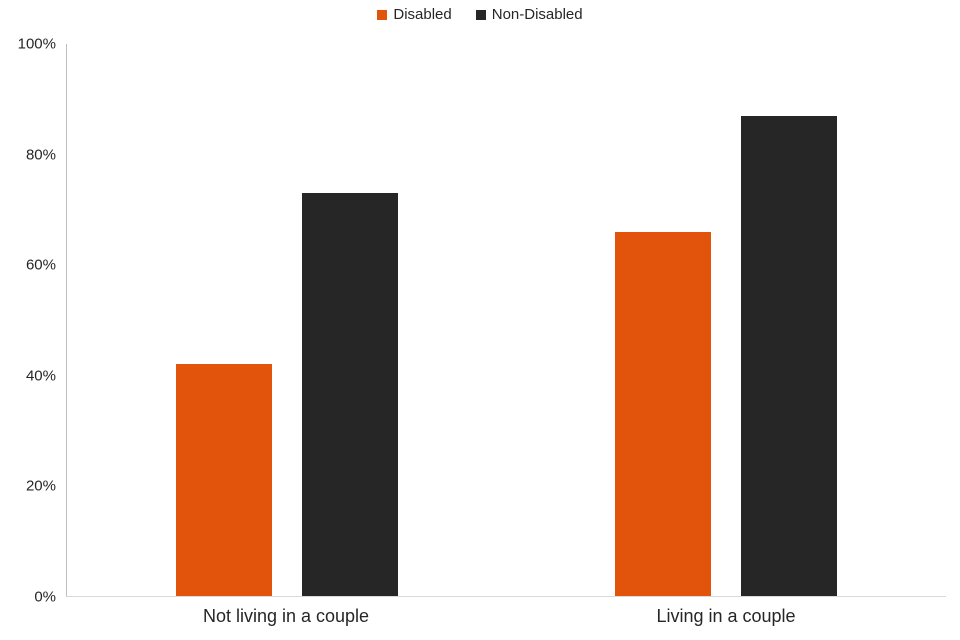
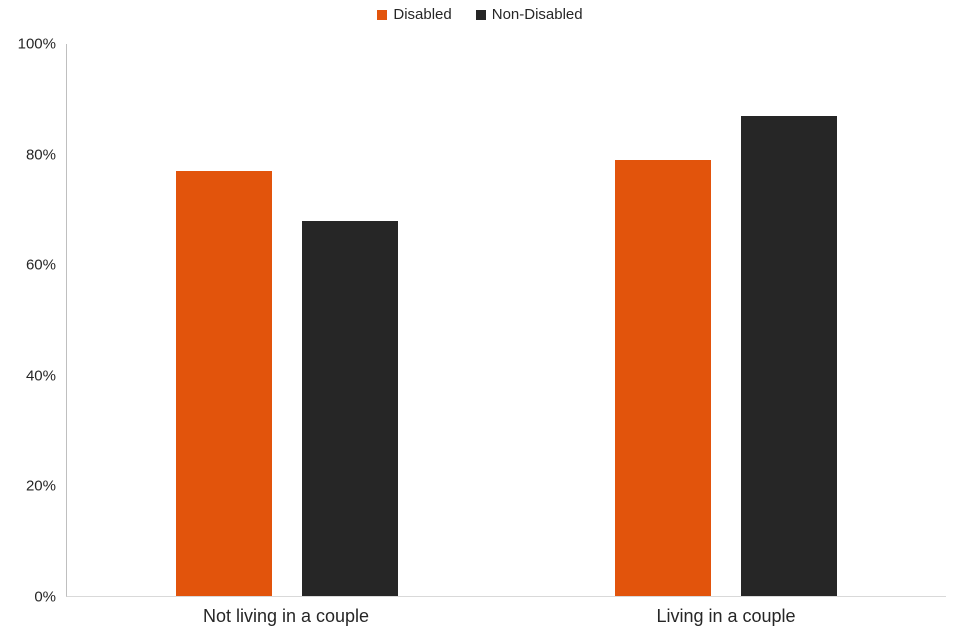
Disabled/Not living in a couple: 42% -> 77%
Non-Disabled/Not living in a couple: 73% -> 68%
Disabled/Living in a couple: 66% -> 79%
